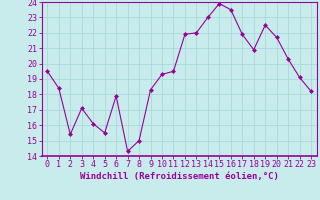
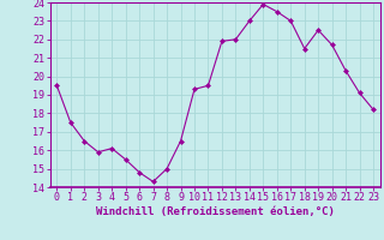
1: 18.4 -> 17.5
2: 15.4 -> 16.5
3: 17.1 -> 15.9
6: 17.9 -> 14.8
9: 18.3 -> 16.5
17: 21.9 -> 23.0
18: 20.9 -> 21.5
